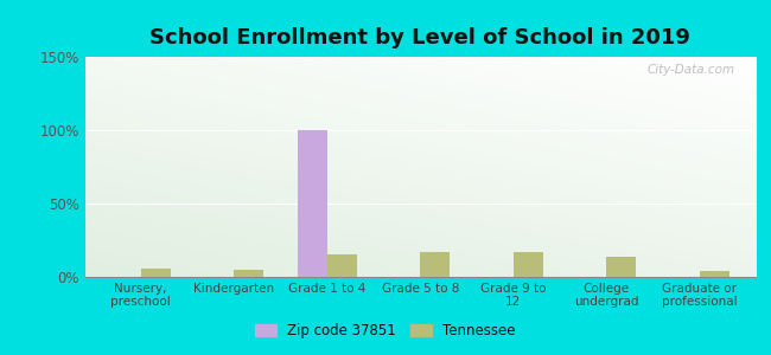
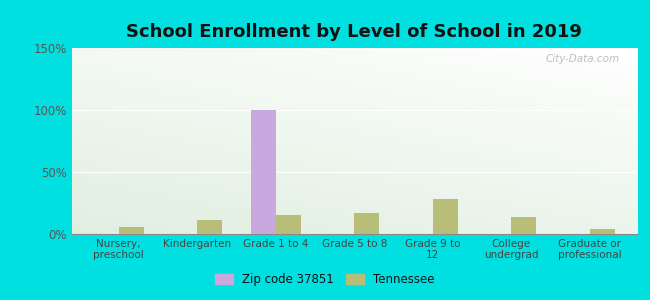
Tennessee/Kindergarten: 5% -> 11%
Tennessee/Grade 9 to 12: 17% -> 28%
